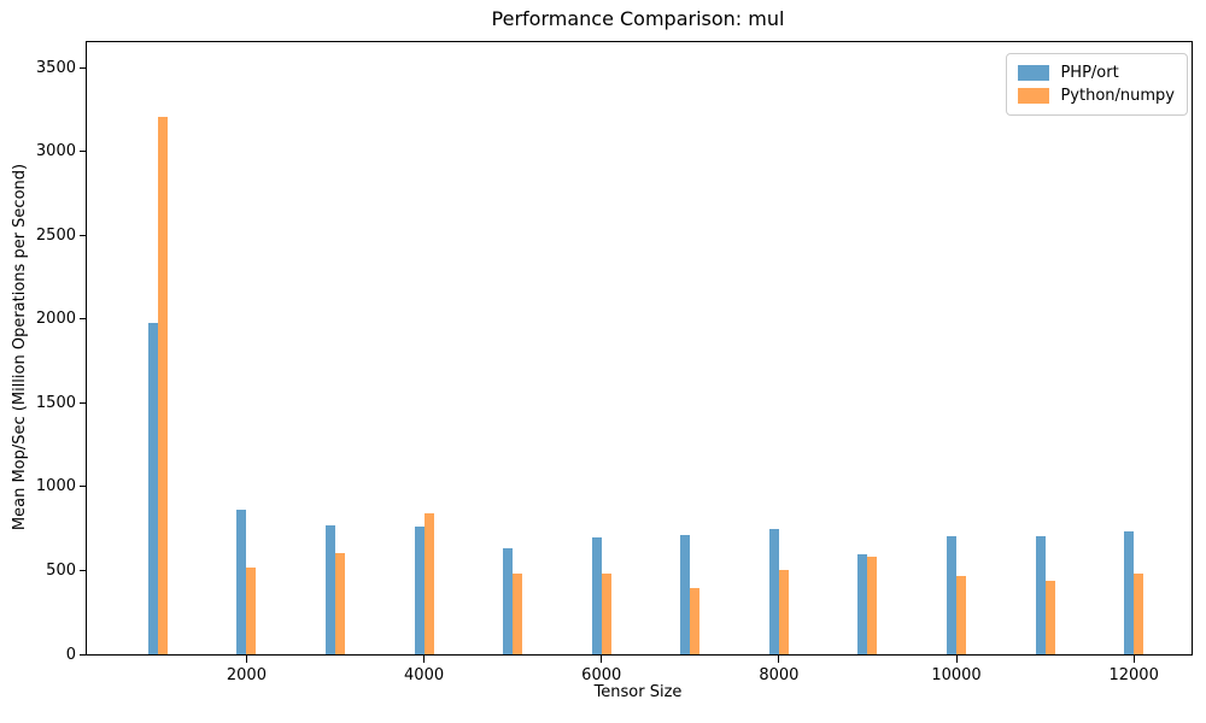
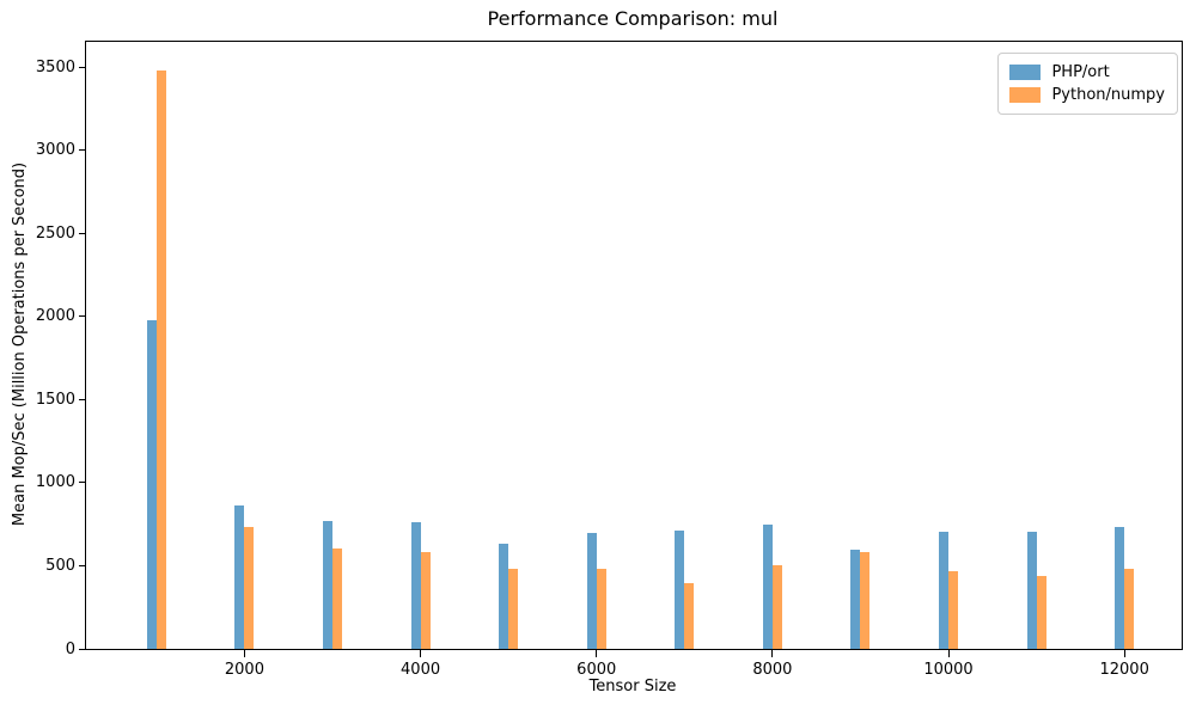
Python/numpy/1000: 3210 -> 3480
Python/numpy/2000: 520 -> 740
Python/numpy/4000: 840 -> 590
